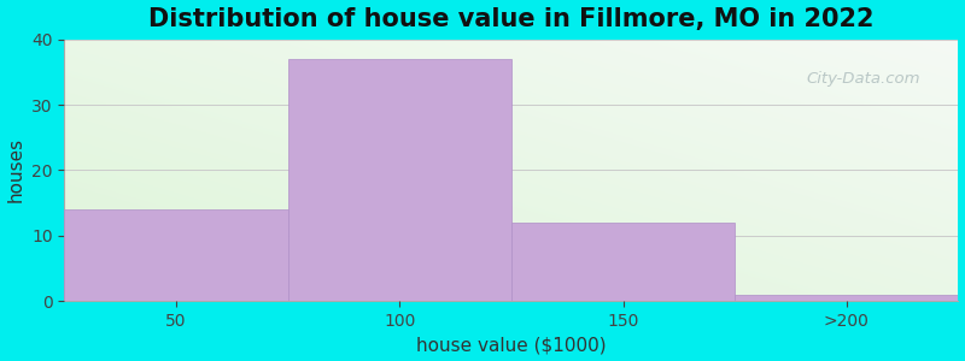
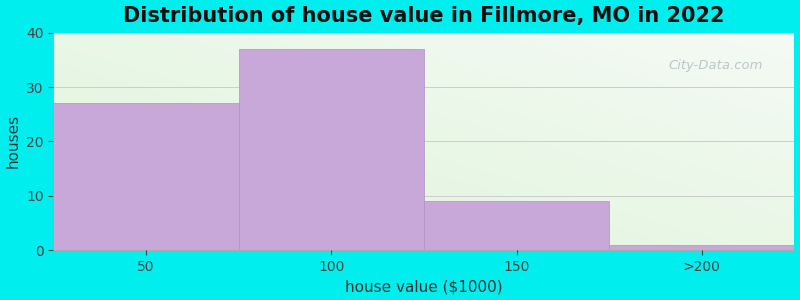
50: 14 -> 27
150: 12 -> 9
